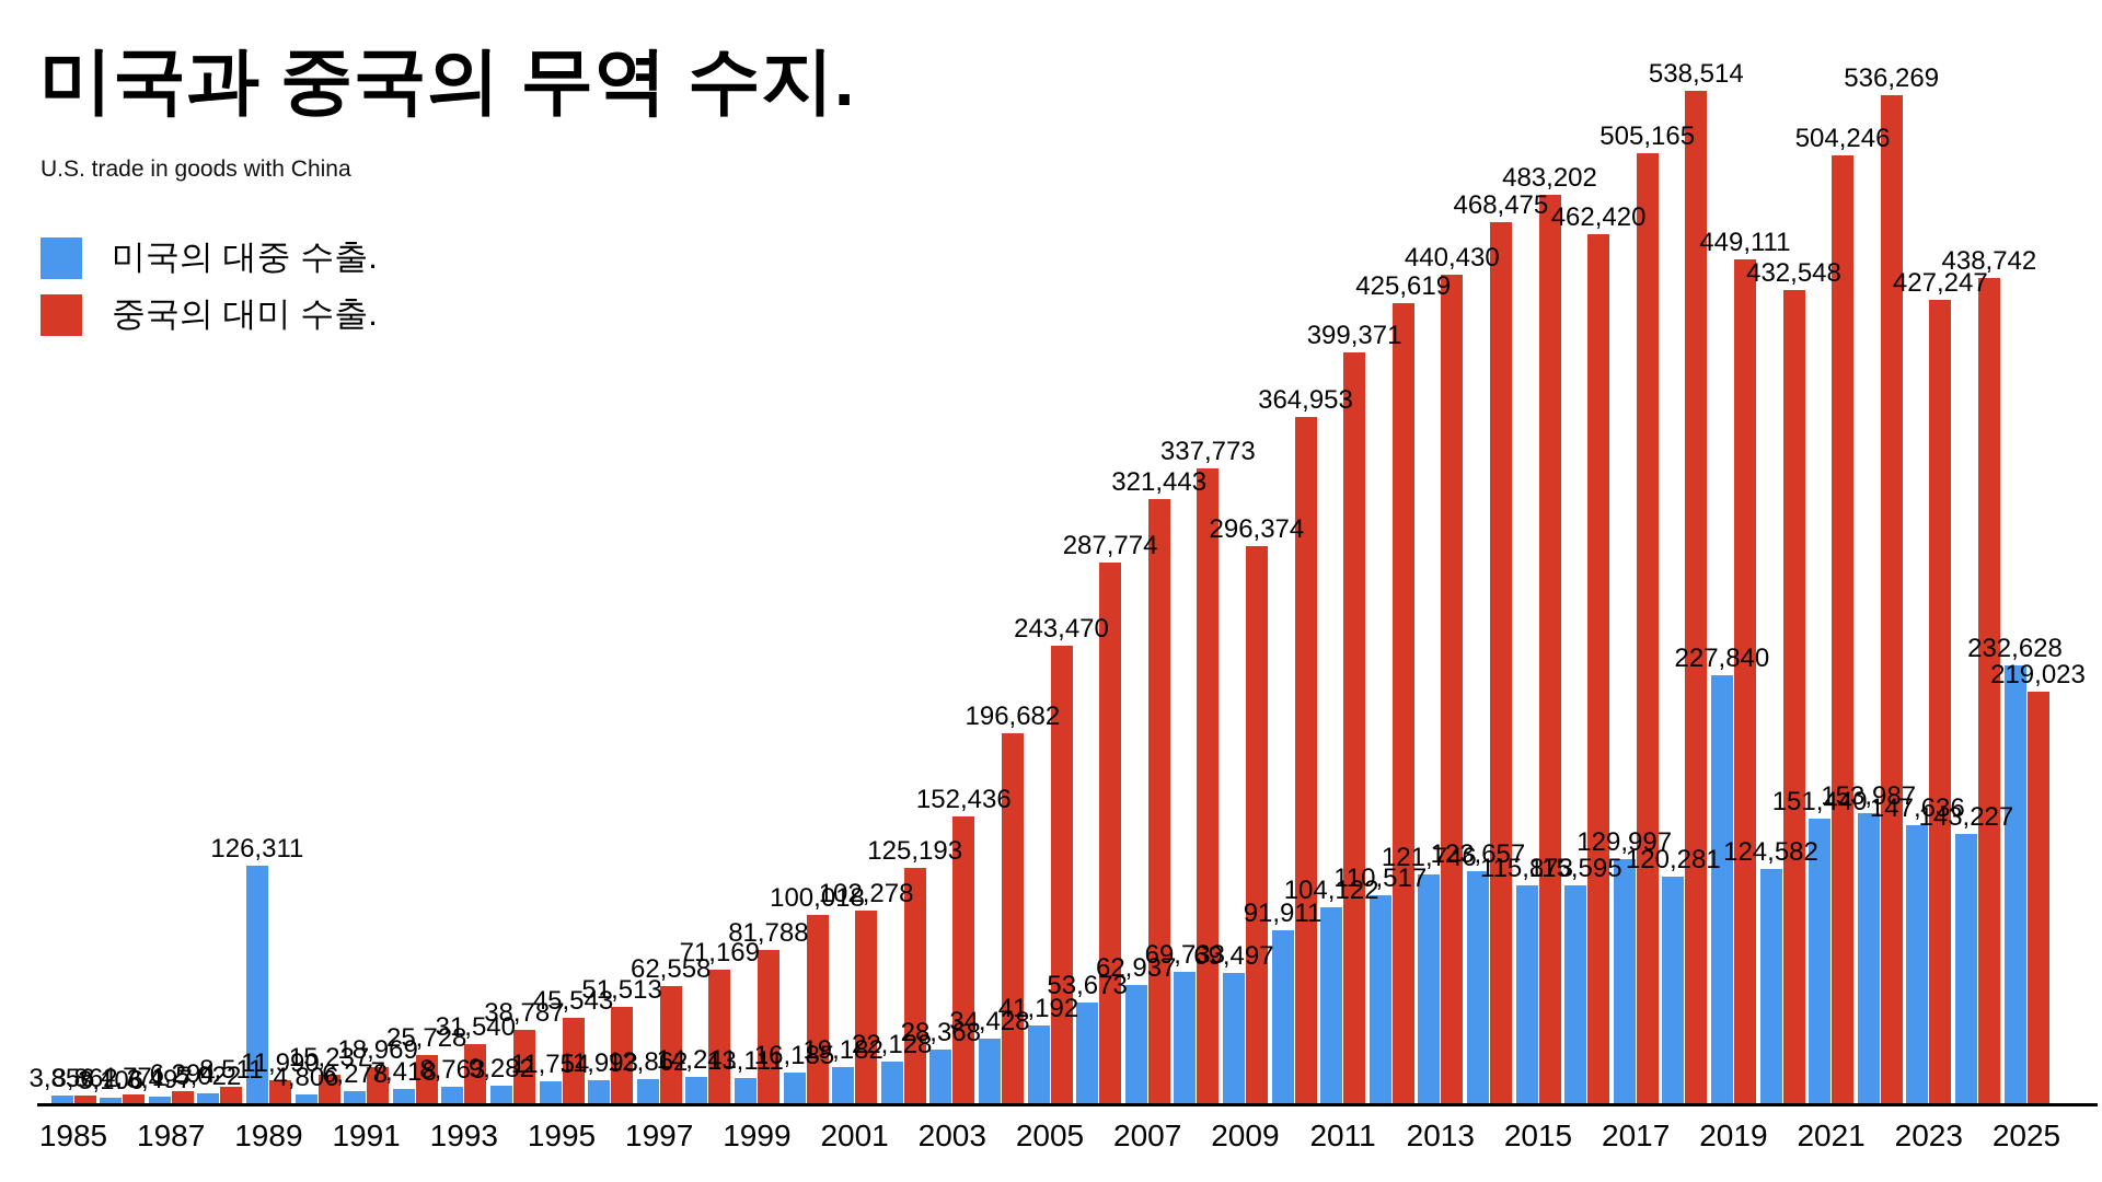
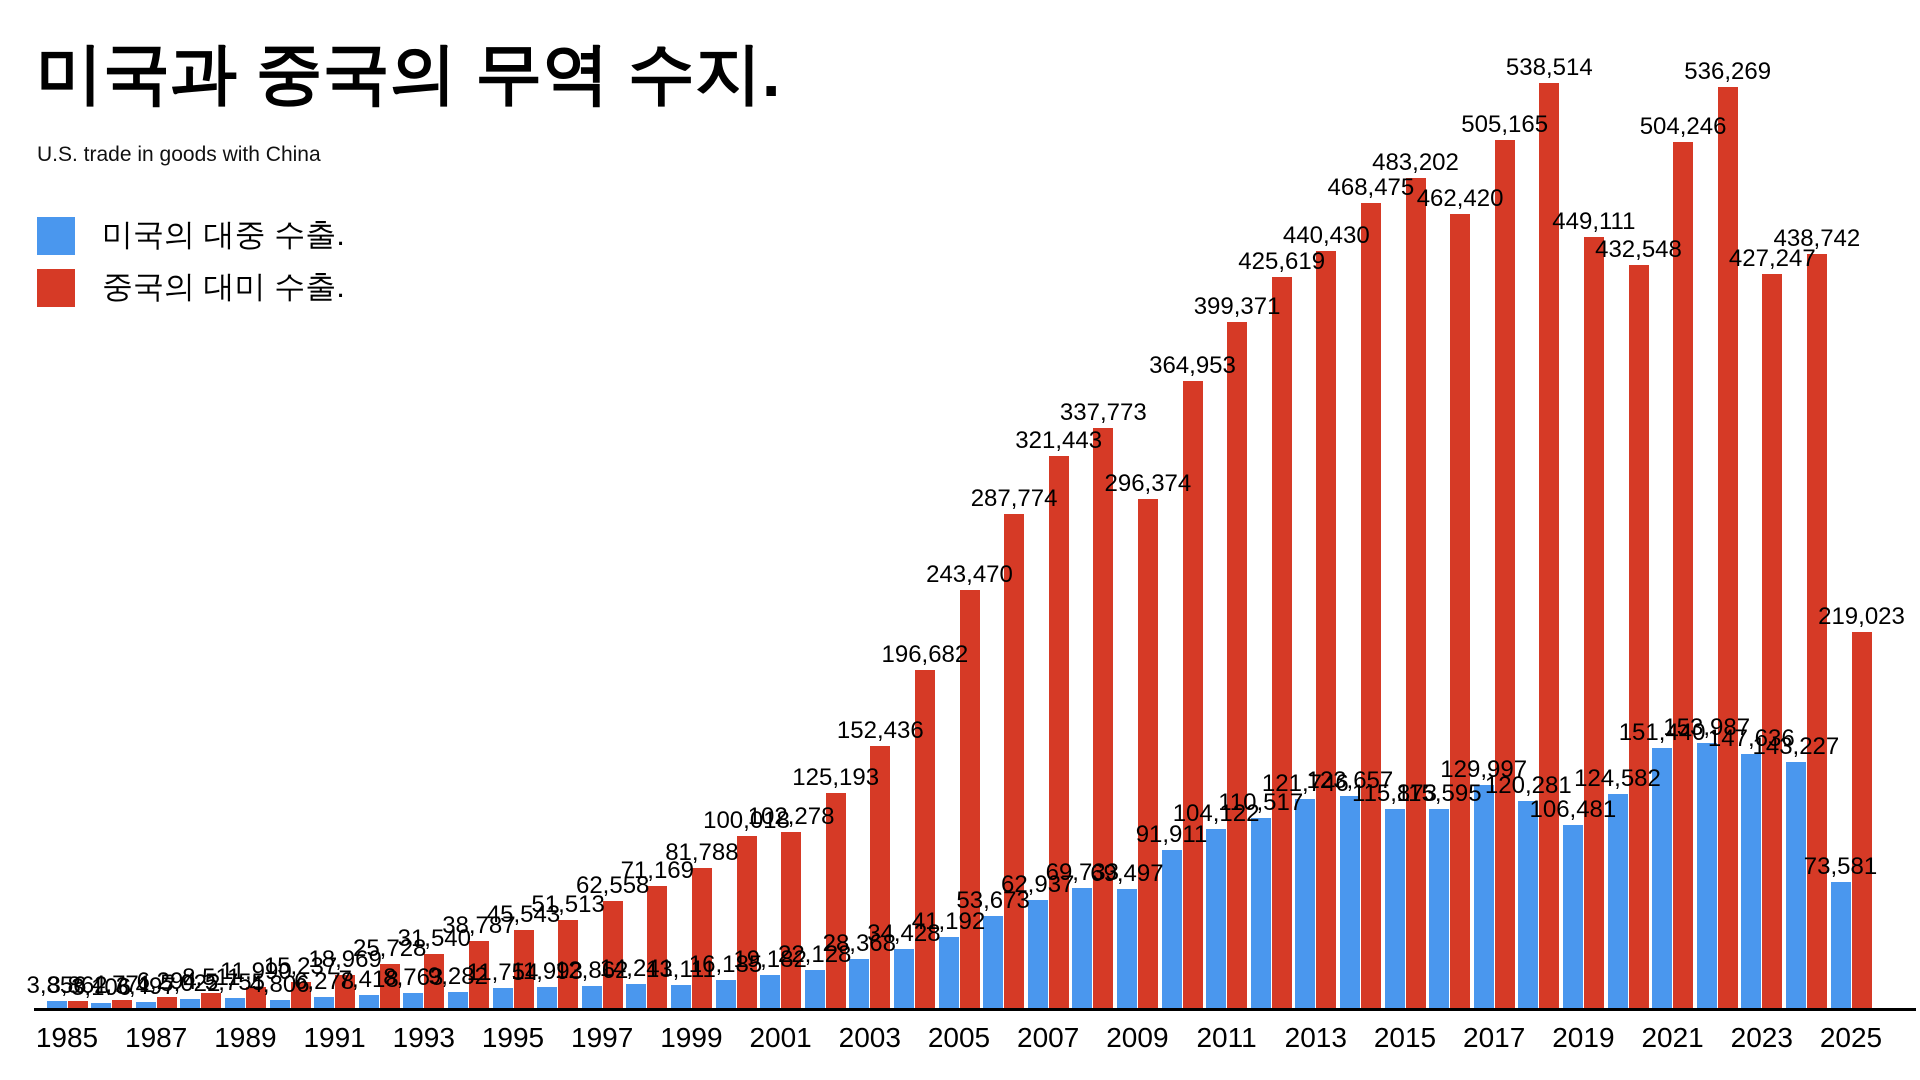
미국의 대중 수출./1989: 126,311 -> 5,755
미국의 대중 수출./2019: 227,840 -> 106,481
미국의 대중 수출./2025: 232,628 -> 73,581
